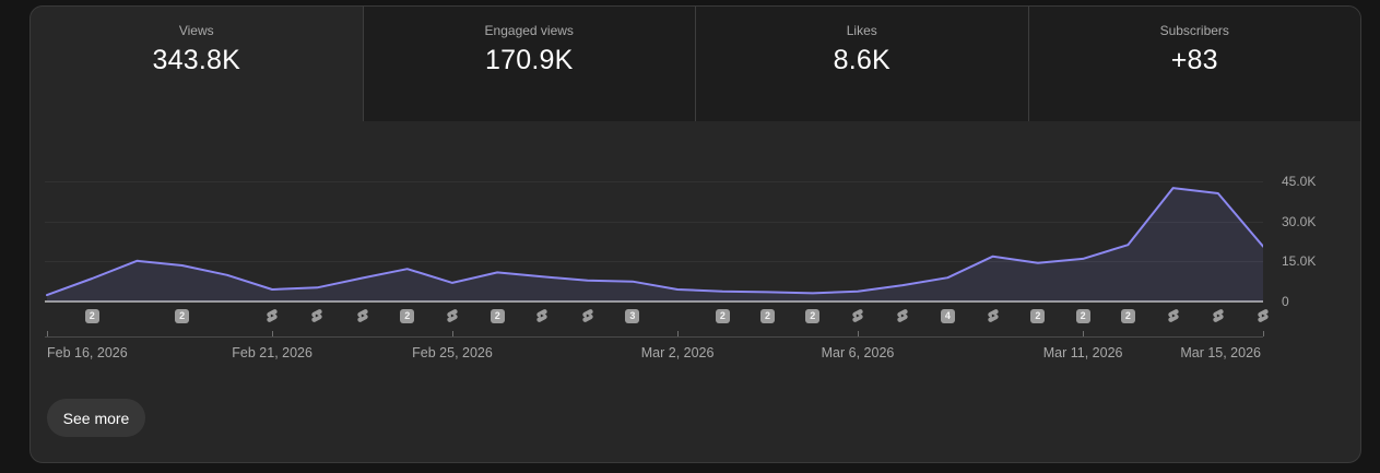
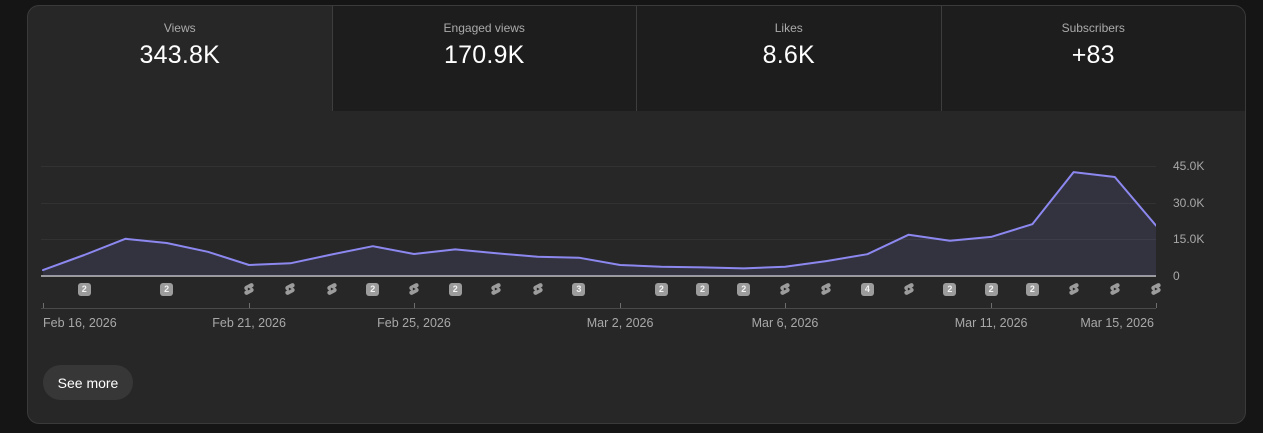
Feb 25, 2026: 7K -> 9K
